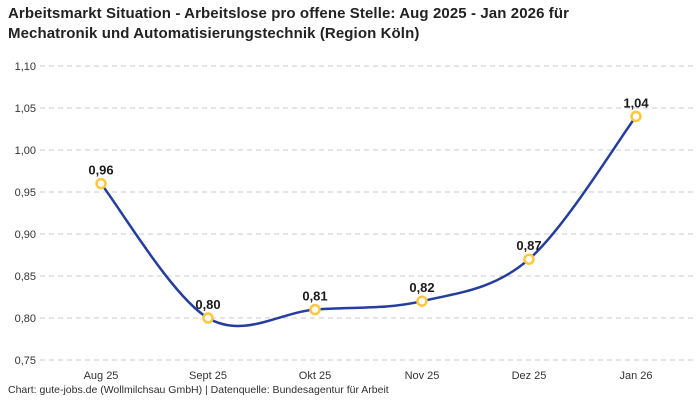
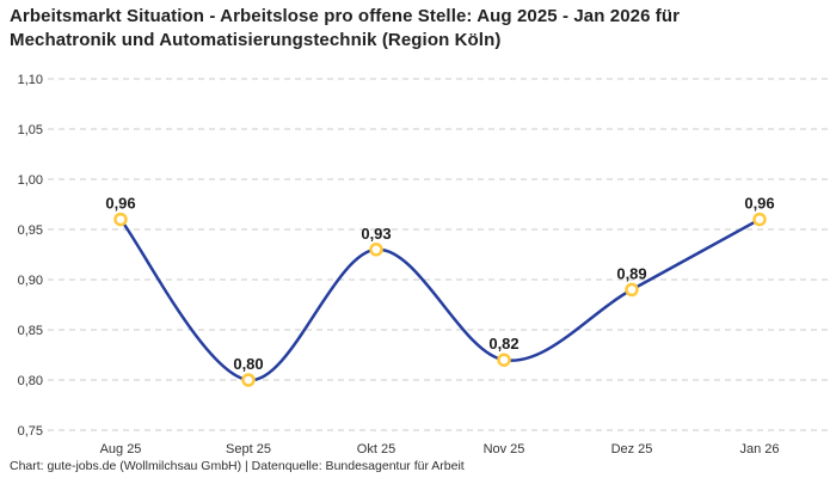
Okt 25: 0,81 -> 0,93
Dez 25: 0,87 -> 0,89
Jan 26: 1,04 -> 0,96
